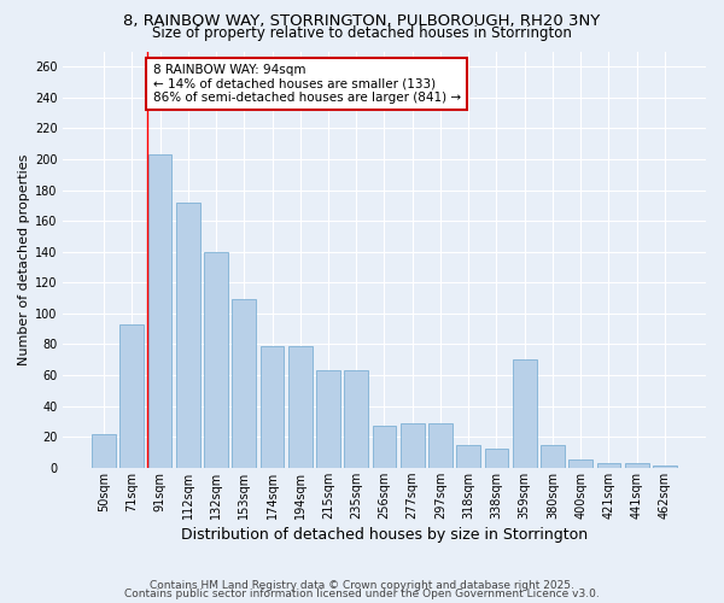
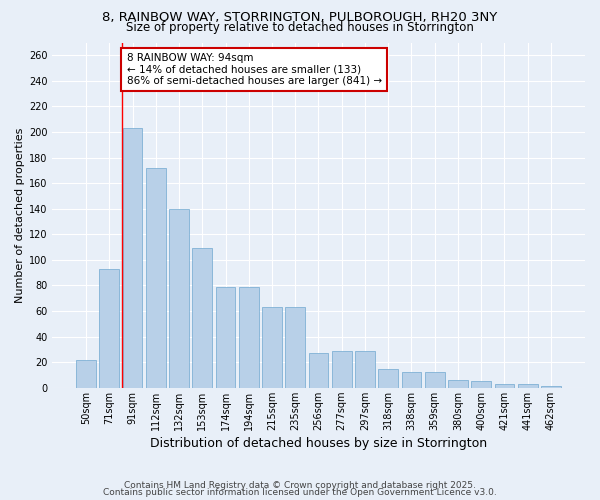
359sqm: 70 -> 12
380sqm: 15 -> 6
